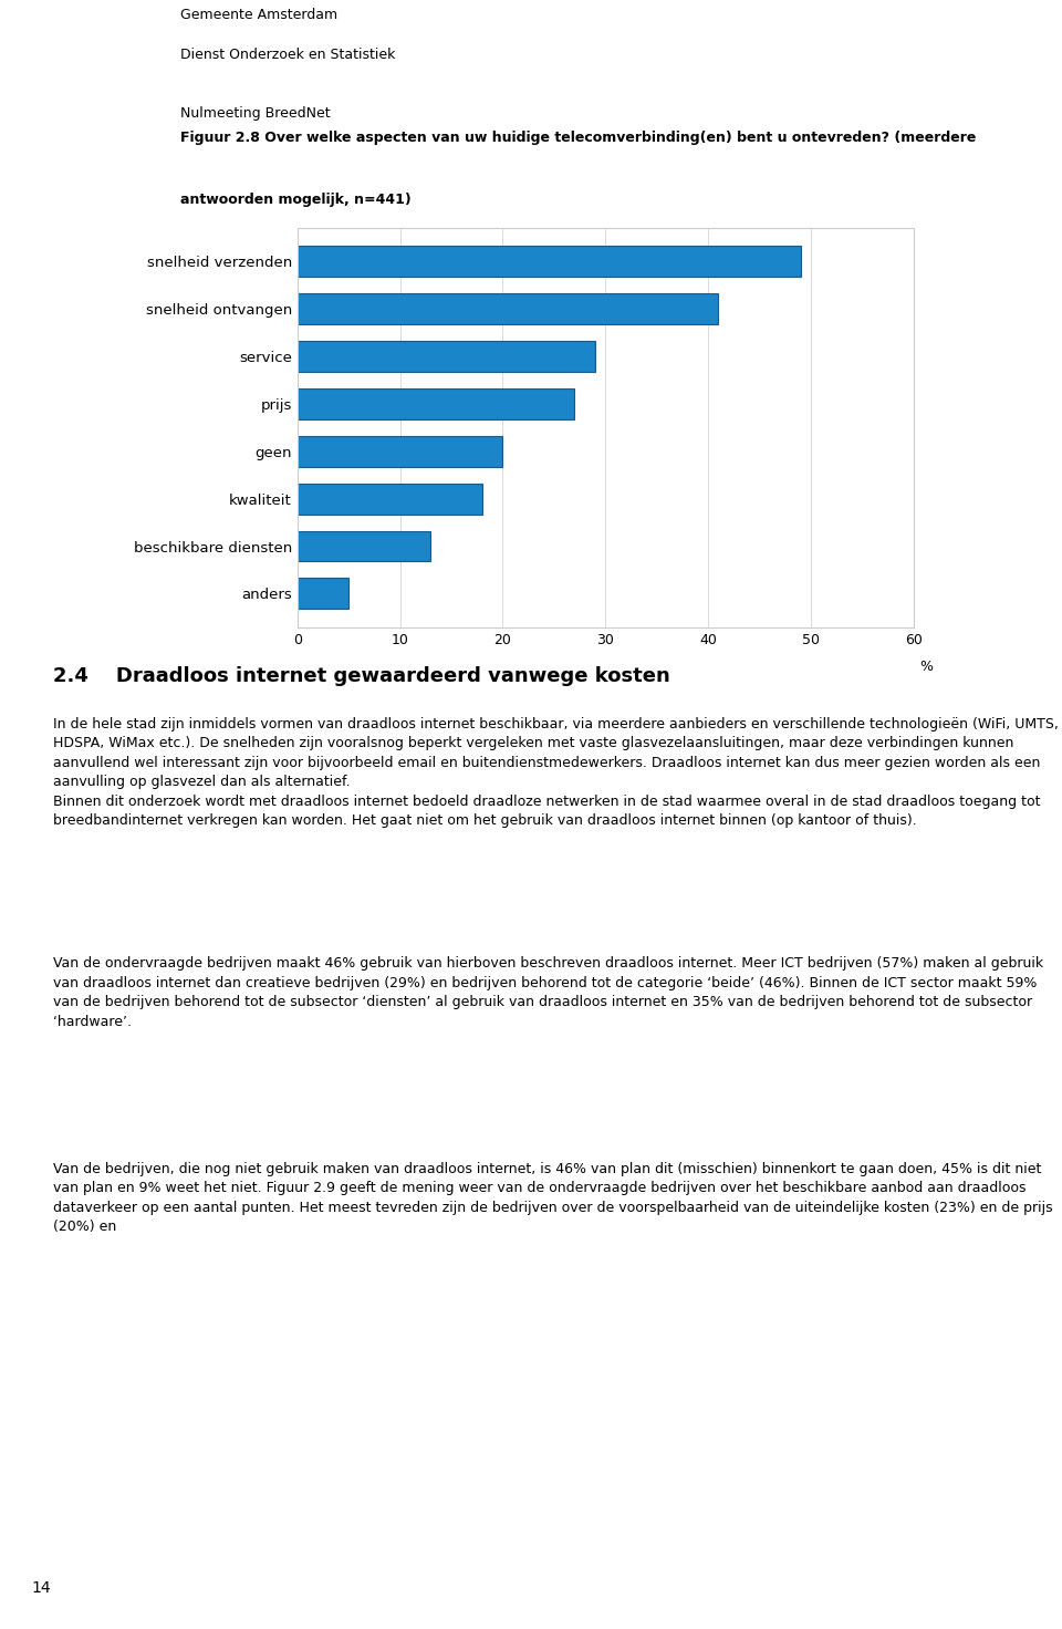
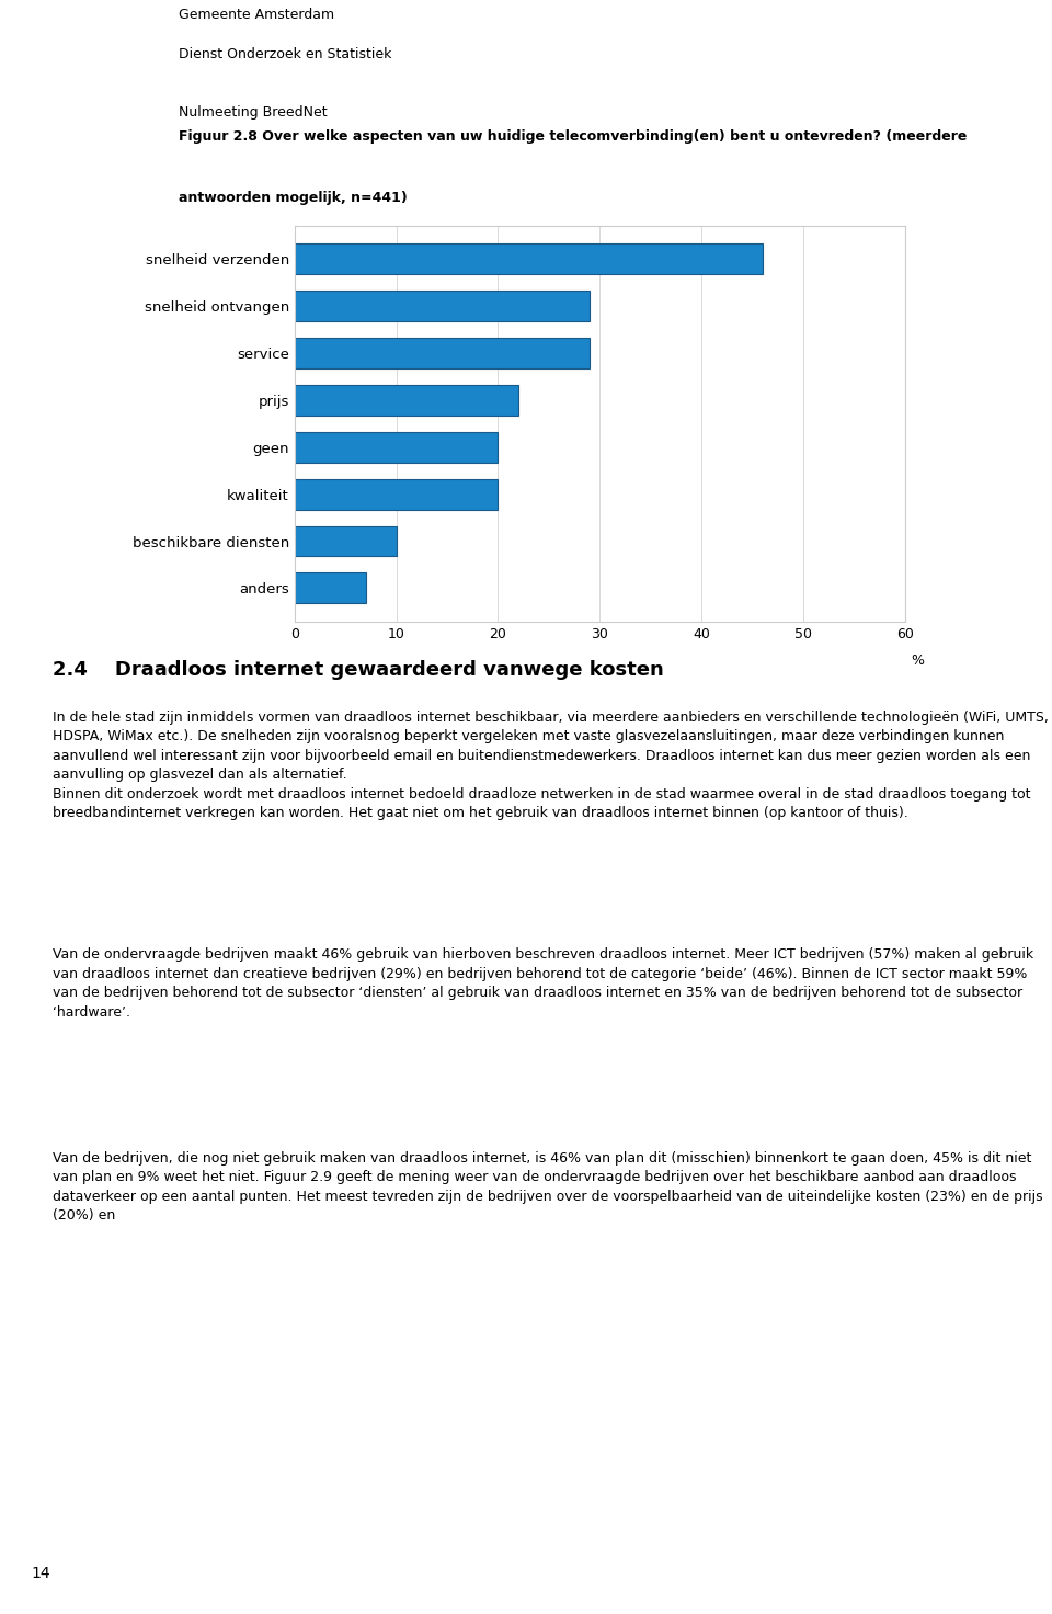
snelheid verzenden: 49 -> 46
snelheid ontvangen: 41 -> 29
prijs: 27 -> 22
kwaliteit: 18 -> 20
beschikbare diensten: 13 -> 10
anders: 5 -> 7
